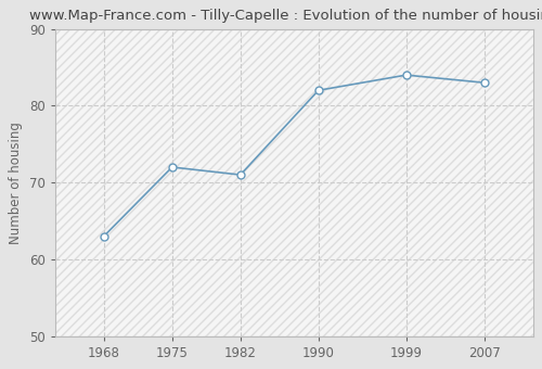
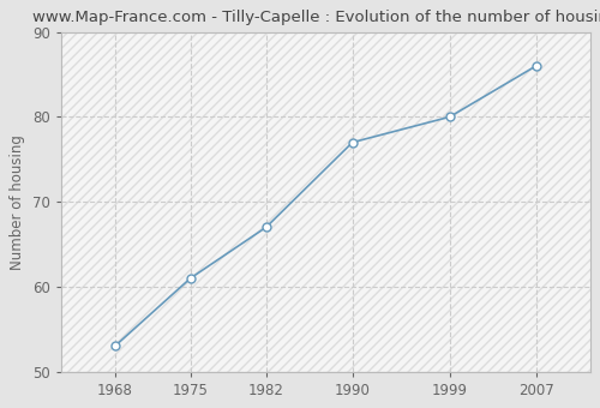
1968: 63 -> 53
1975: 72 -> 61
1982: 71 -> 67
1990: 82 -> 77
1999: 84 -> 80
2007: 83 -> 86
